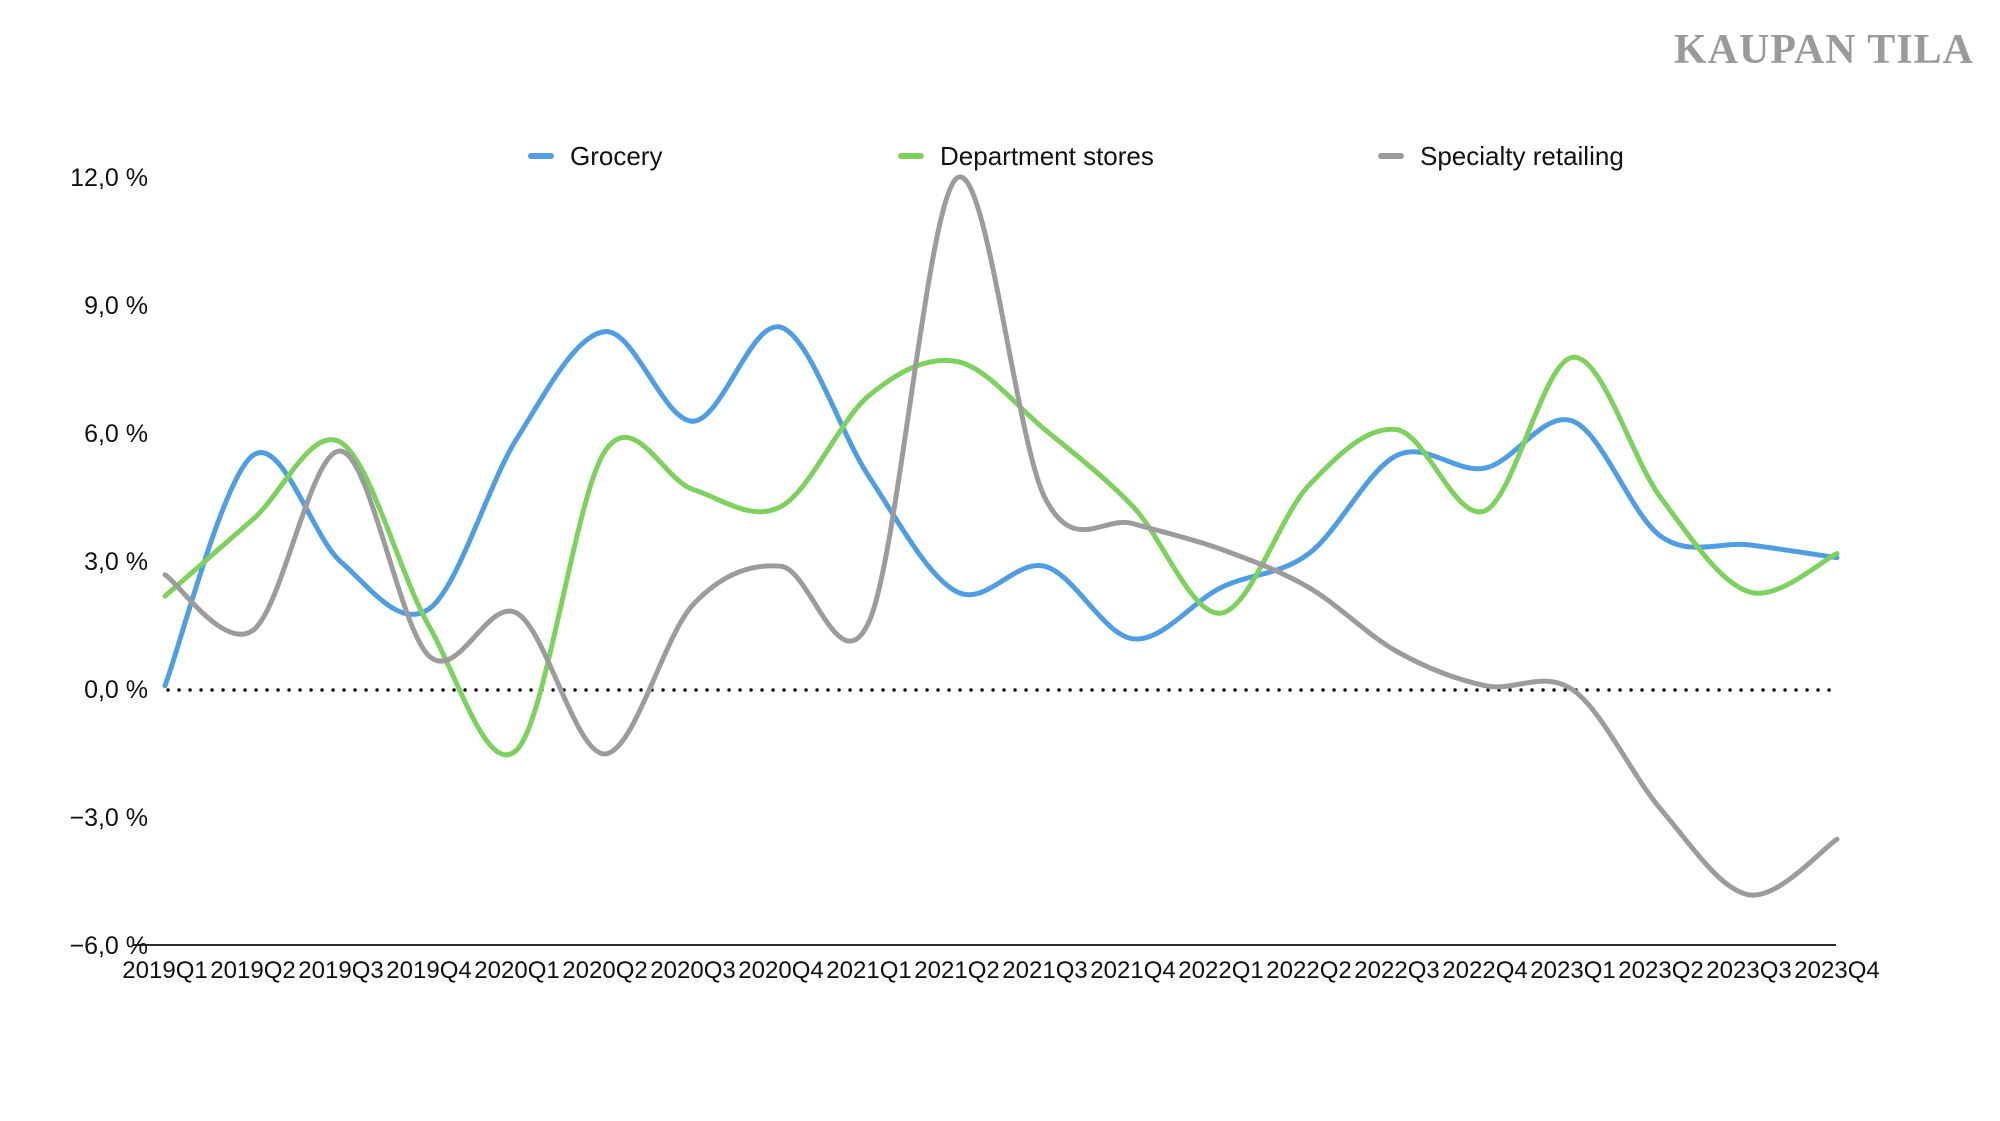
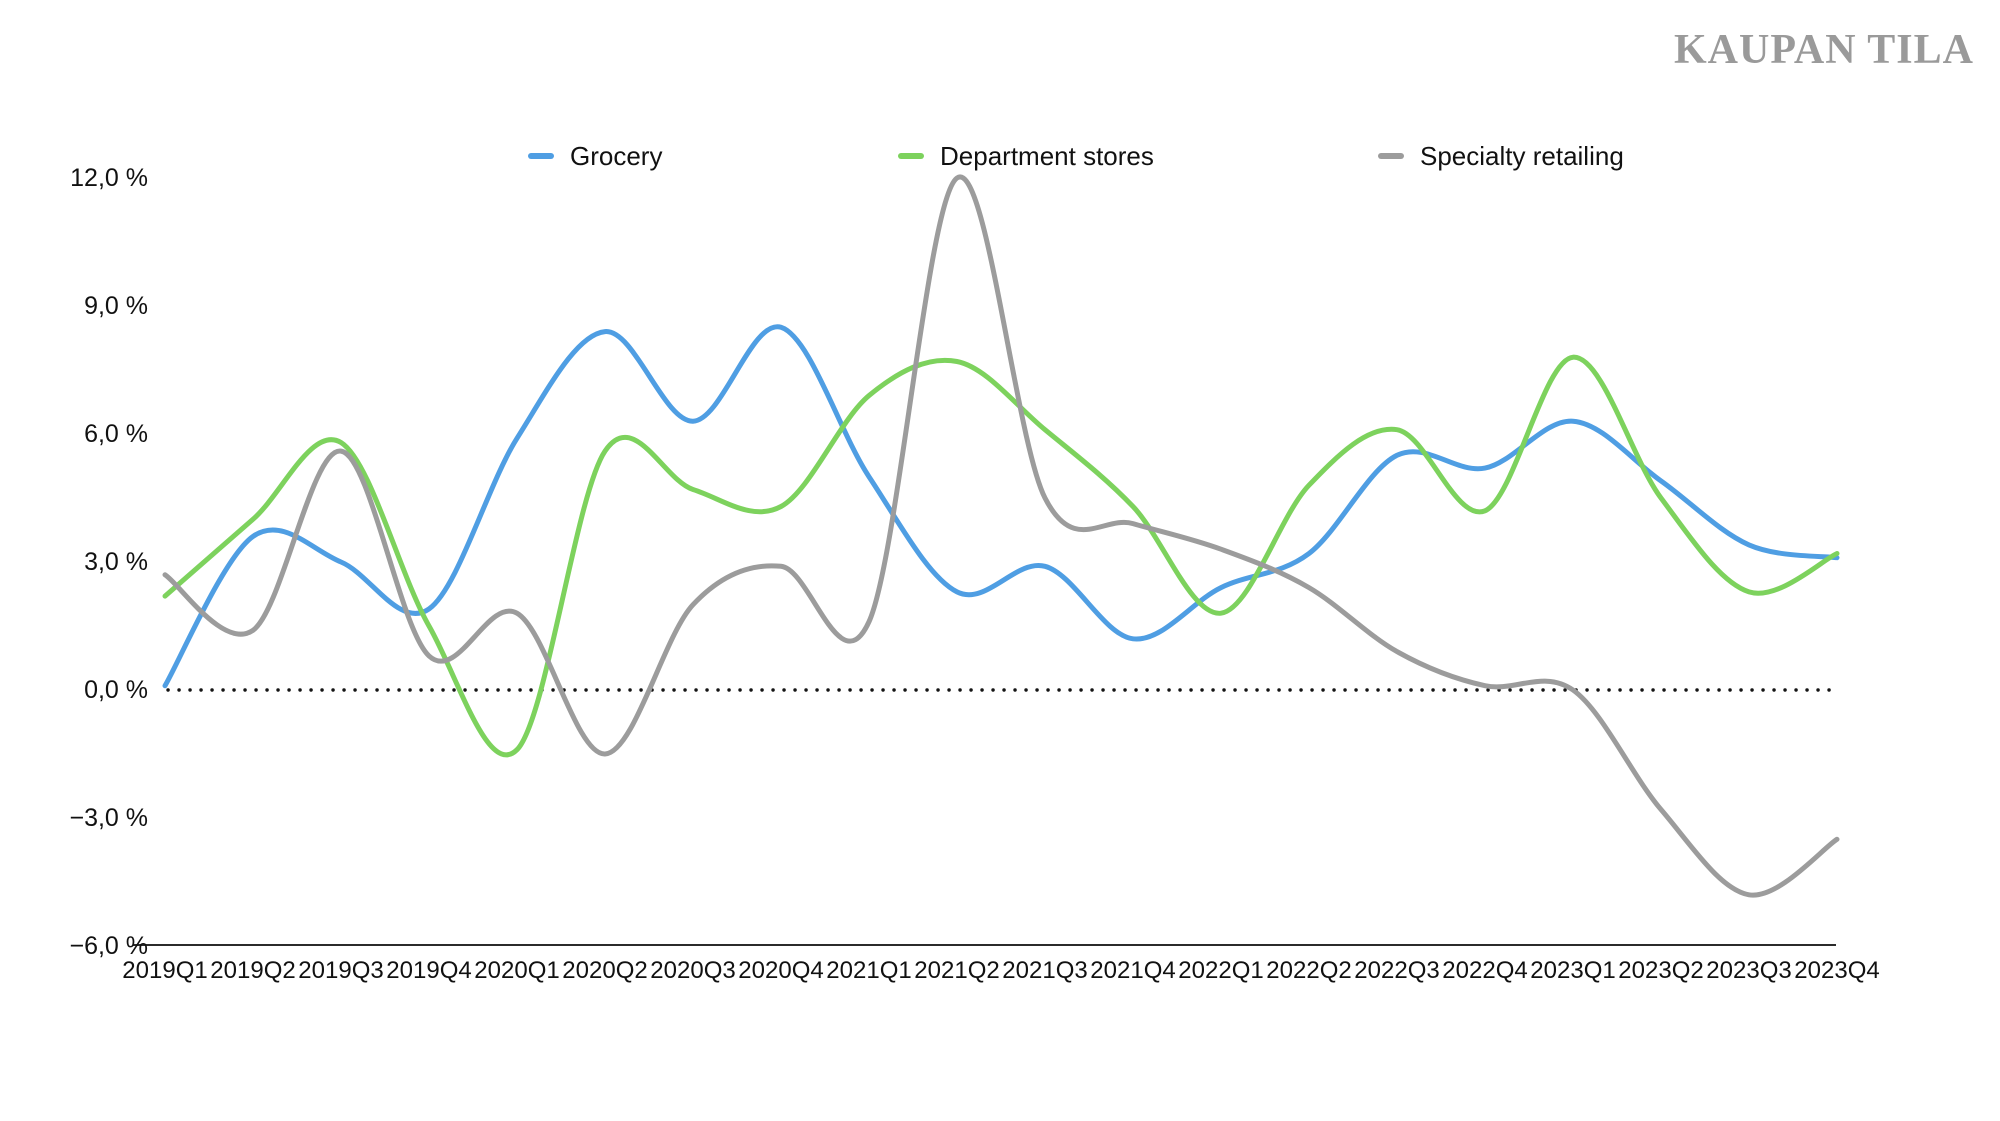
Grocery/2019Q2: 5,5% -> 3,6%
Grocery/2023Q2: 3,6% -> 4,9%
